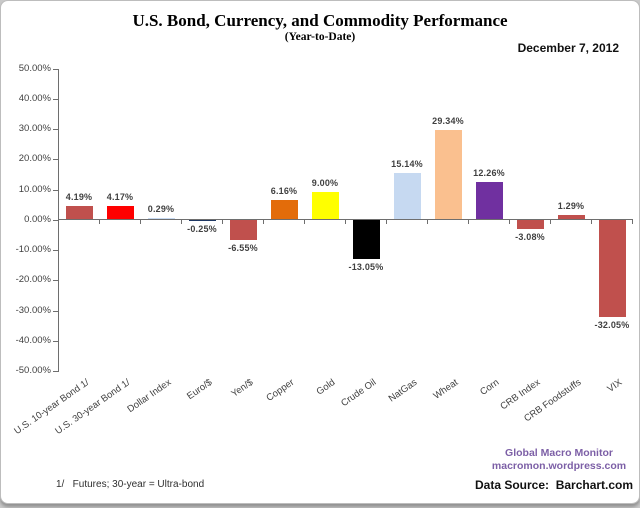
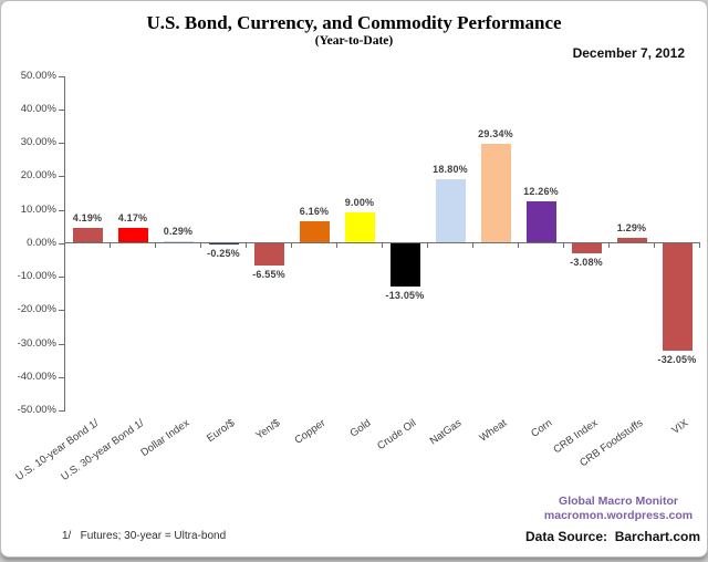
NatGas: 15.14% -> 18.80%
